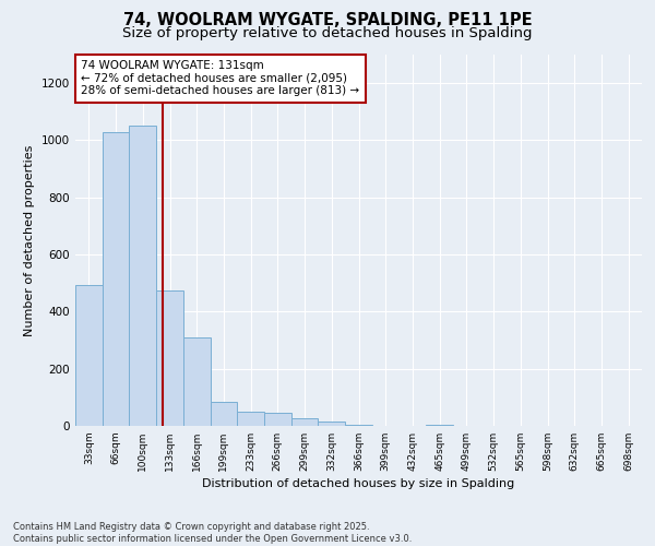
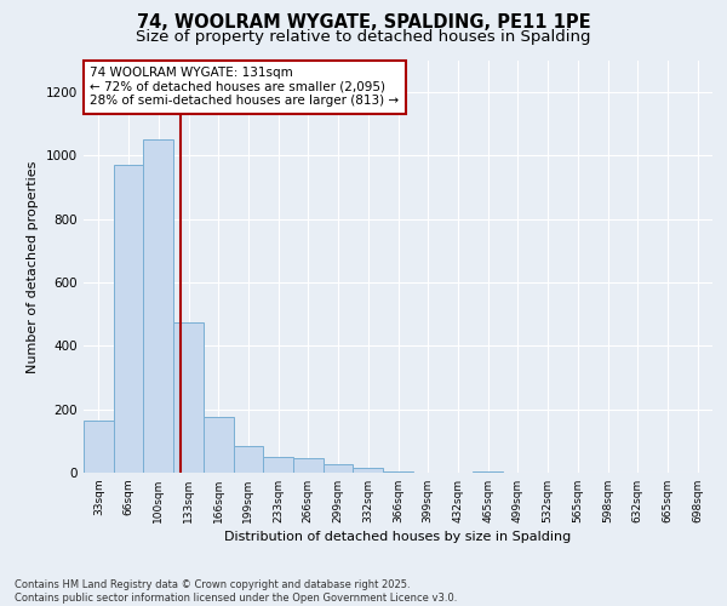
33sqm: 495 -> 165
66sqm: 1030 -> 970
166sqm: 310 -> 175
